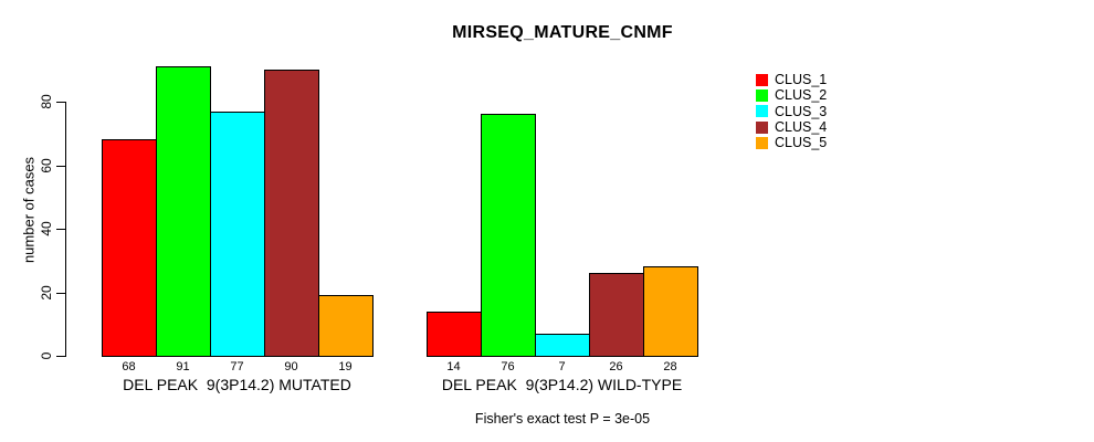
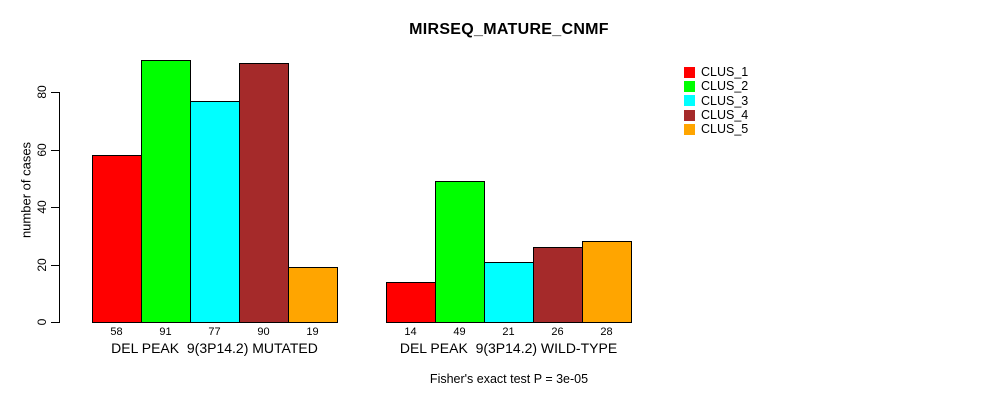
CLUS_1/DEL PEAK 9(3P14.2) MUTATED: 68 -> 58
CLUS_2/DEL PEAK 9(3P14.2) WILD-TYPE: 76 -> 49
CLUS_3/DEL PEAK 9(3P14.2) WILD-TYPE: 7 -> 21
